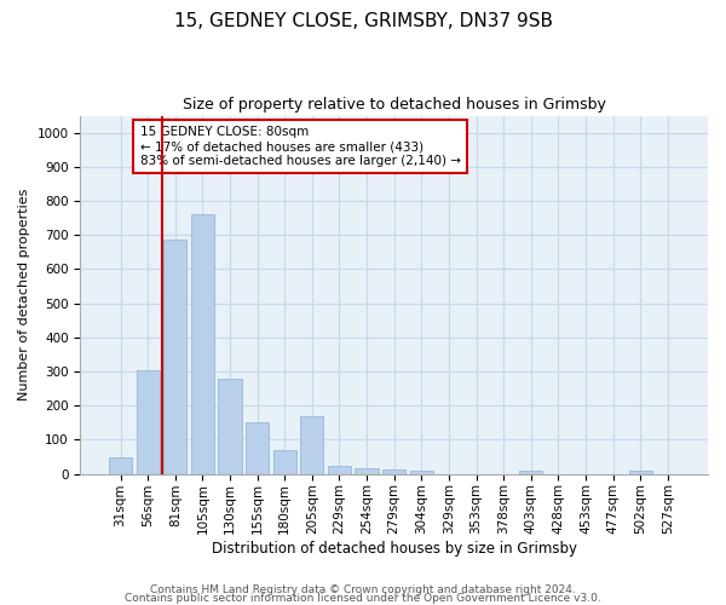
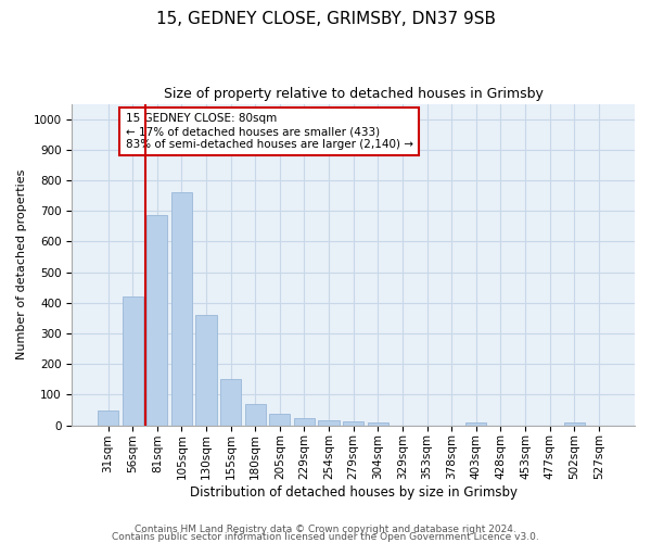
56sqm: 305 -> 420
130sqm: 280 -> 360
205sqm: 170 -> 38
